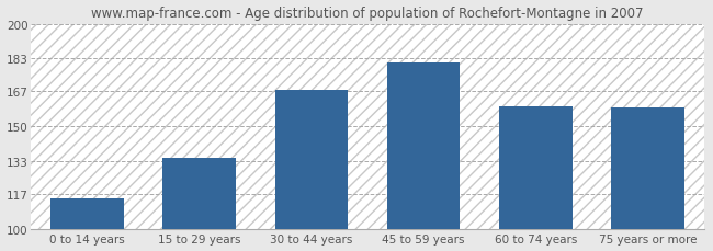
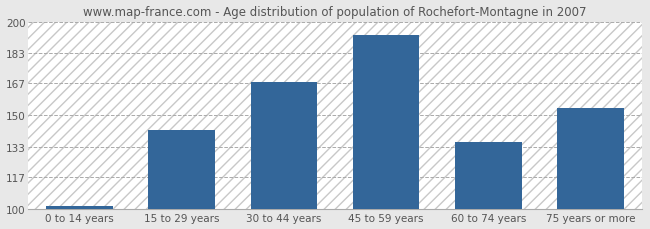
0 to 14 years: 115 -> 102
15 to 29 years: 135 -> 142
45 to 59 years: 181 -> 193
60 to 74 years: 160 -> 136
75 years or more: 159 -> 154
